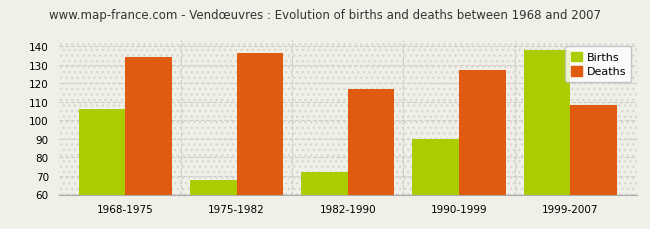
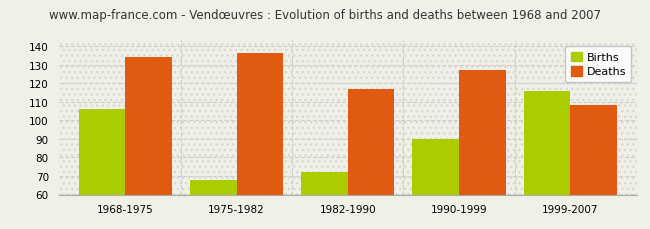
Births/1999-2007: 138 -> 116
